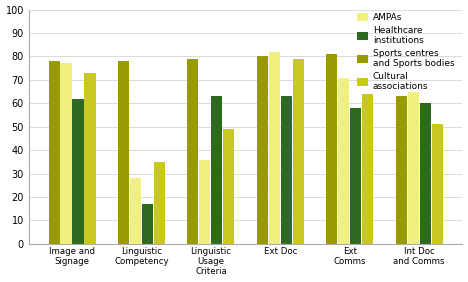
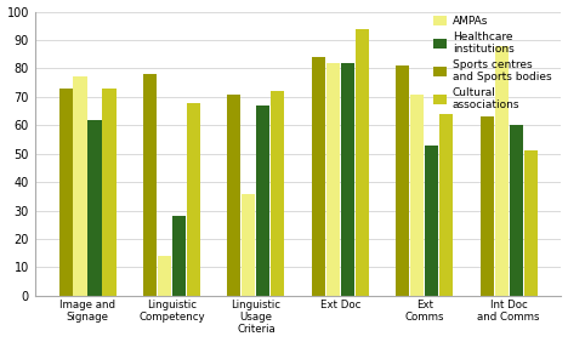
Sports centres and Sports bodies/Image and Signage: 78 -> 73
AMPAs/Linguistic Competency: 28 -> 14
Healthcare institutions/Linguistic Competency: 17 -> 28
Cultural associations/Linguistic Competency: 35 -> 68
Sports centres and Sports bodies/Linguistic Usage Criteria: 79 -> 71
Healthcare institutions/Linguistic Usage Criteria: 63 -> 67
Cultural associations/Linguistic Usage Criteria: 49 -> 72
Sports centres and Sports bodies/Ext Doc: 80 -> 84
Healthcare institutions/Ext Doc: 63 -> 82
Cultural associations/Ext Doc: 79 -> 94
Healthcare institutions/Ext Comms: 58 -> 53
AMPAs/Int Doc and Comms: 65 -> 88
